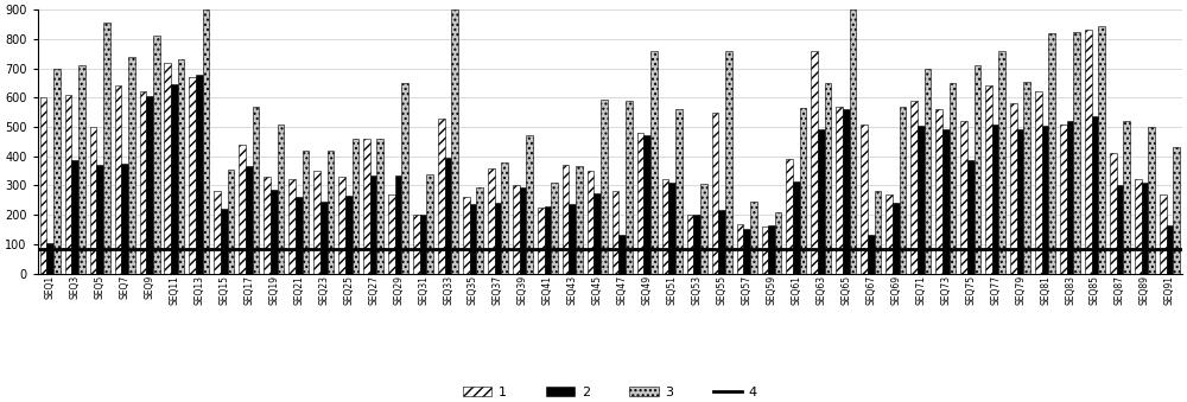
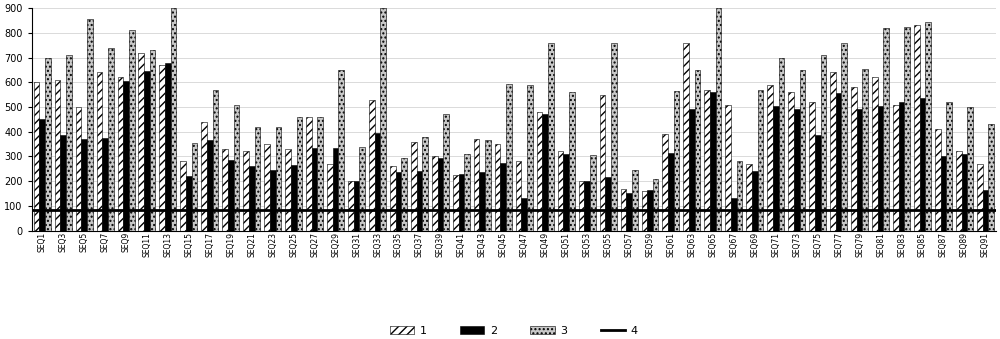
2/SEQ1: 105 -> 450
2/SEQ77: 510 -> 555
